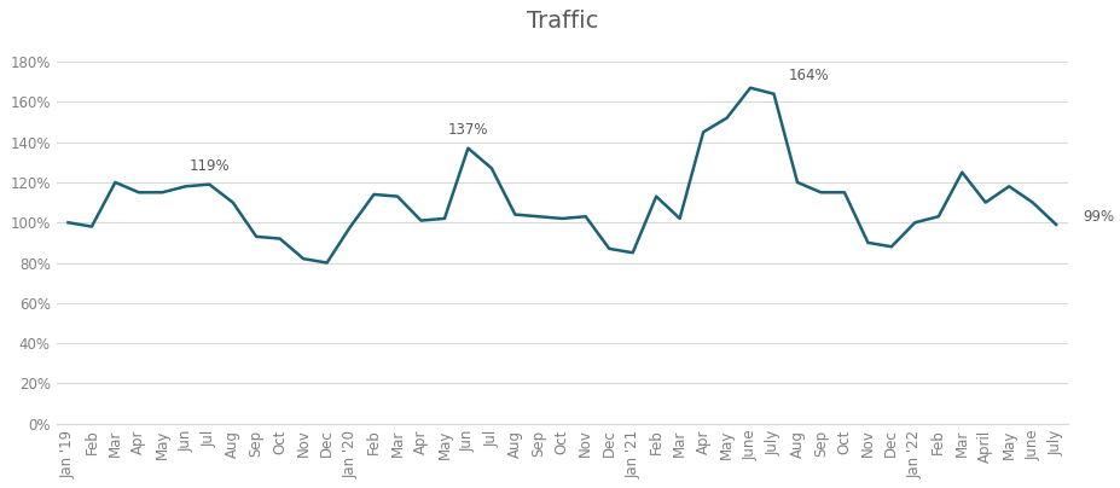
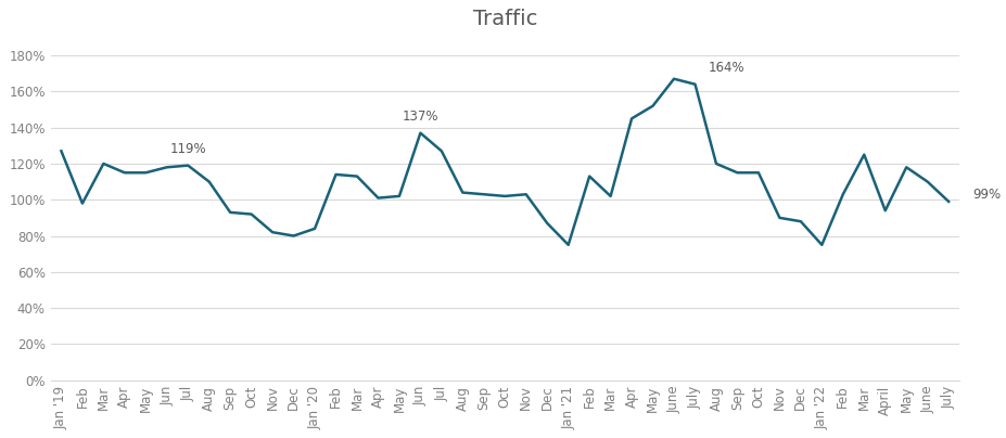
Jan '19: 100% -> 127%
Jan '20: 98% -> 84%
Jan '21: 85% -> 75%
Jan '22: 100% -> 75%
April: 110% -> 94%
